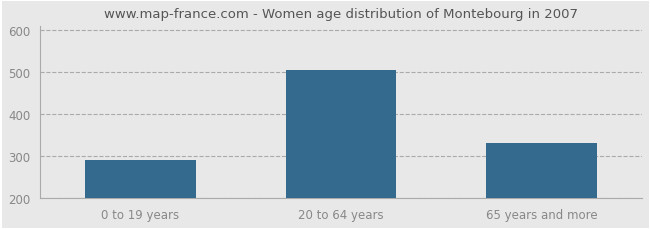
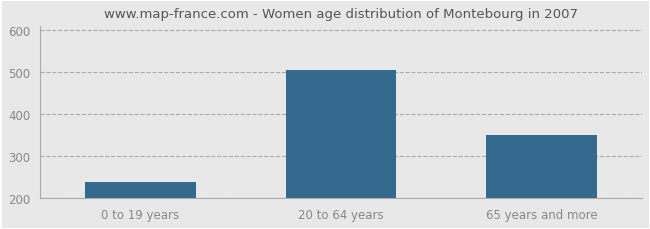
0 to 19 years: 290 -> 237
65 years and more: 330 -> 350
